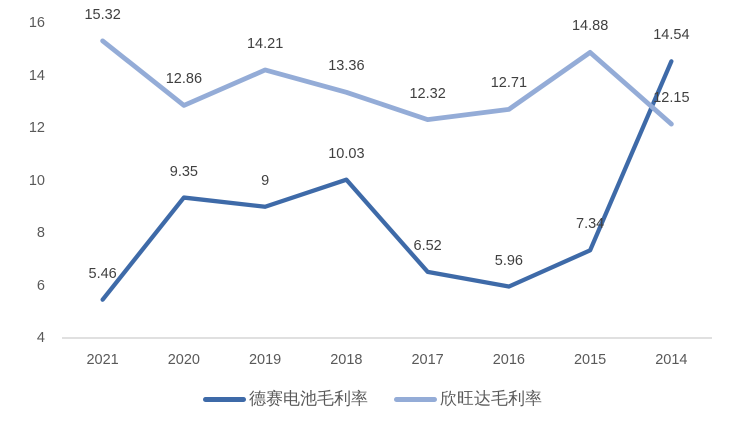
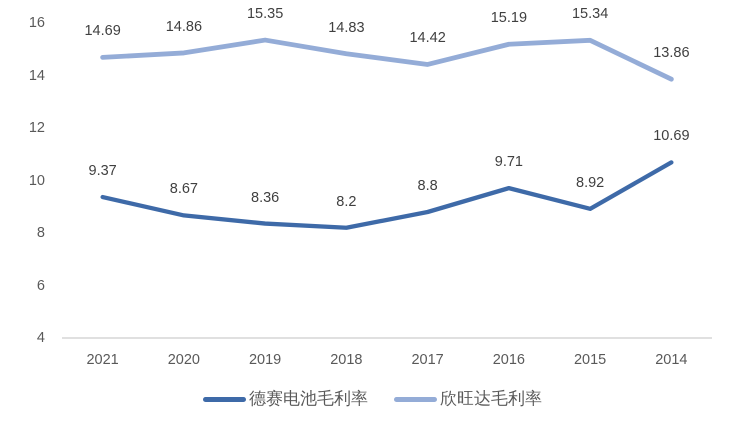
德赛电池毛利率/2021: 5.46 -> 9.37
欣旺达毛利率/2021: 15.32 -> 14.69
德赛电池毛利率/2020: 9.35 -> 8.67
欣旺达毛利率/2020: 12.86 -> 14.86
德赛电池毛利率/2019: 9 -> 8.36
欣旺达毛利率/2019: 14.21 -> 15.35
德赛电池毛利率/2018: 10.03 -> 8.2
欣旺达毛利率/2018: 13.36 -> 14.83
德赛电池毛利率/2017: 6.52 -> 8.8
欣旺达毛利率/2017: 12.32 -> 14.42
德赛电池毛利率/2016: 5.96 -> 9.71
欣旺达毛利率/2016: 12.71 -> 15.19
德赛电池毛利率/2015: 7.34 -> 8.92
欣旺达毛利率/2015: 14.88 -> 15.34
德赛电池毛利率/2014: 14.54 -> 10.69
欣旺达毛利率/2014: 12.15 -> 13.86
